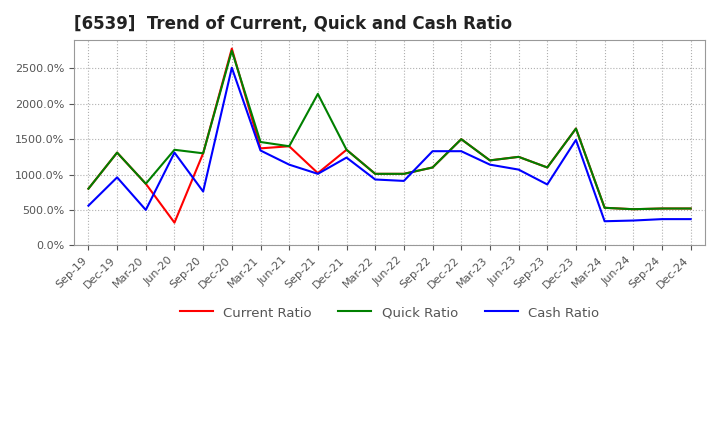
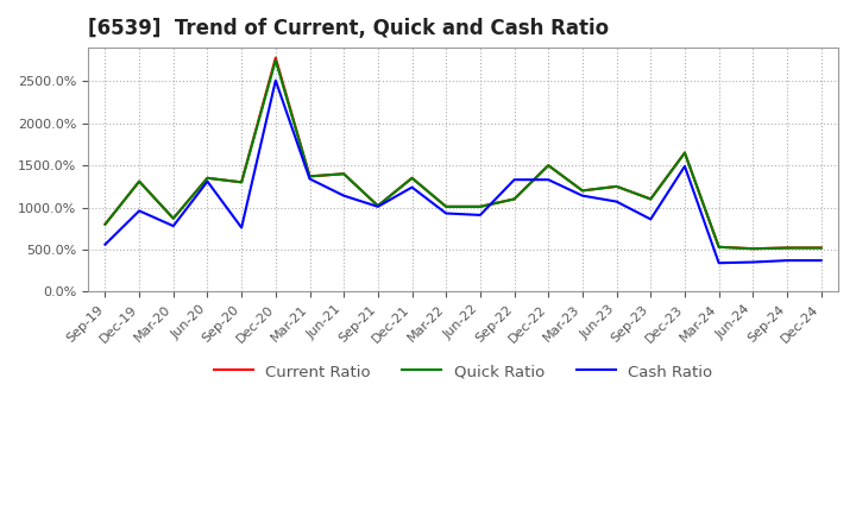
Cash Ratio/Mar-20: 500% -> 780%
Current Ratio/Jun-20: 320% -> 1350%
Quick Ratio/Mar-21: 1460% -> 1370%
Quick Ratio/Sep-21: 2140% -> 1020%
